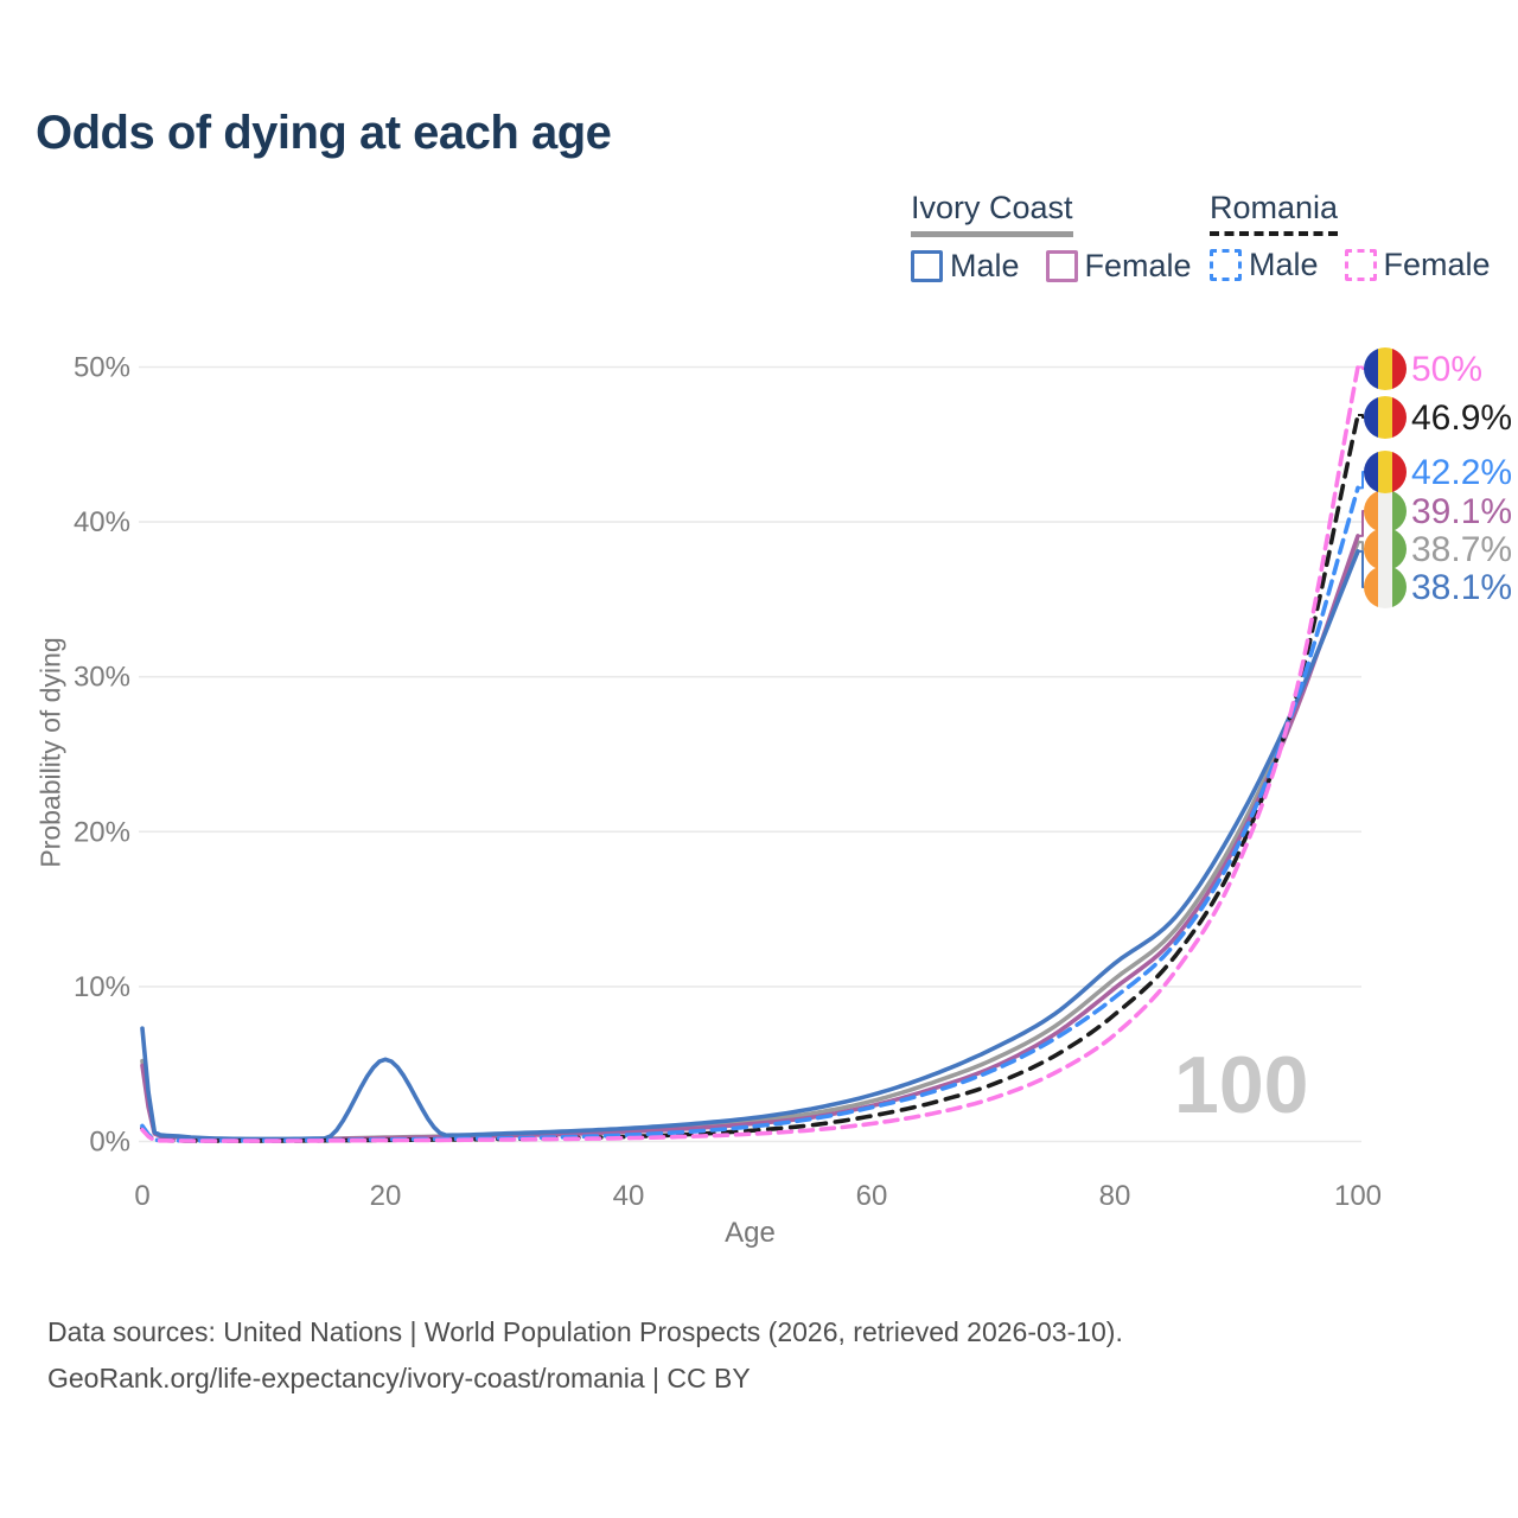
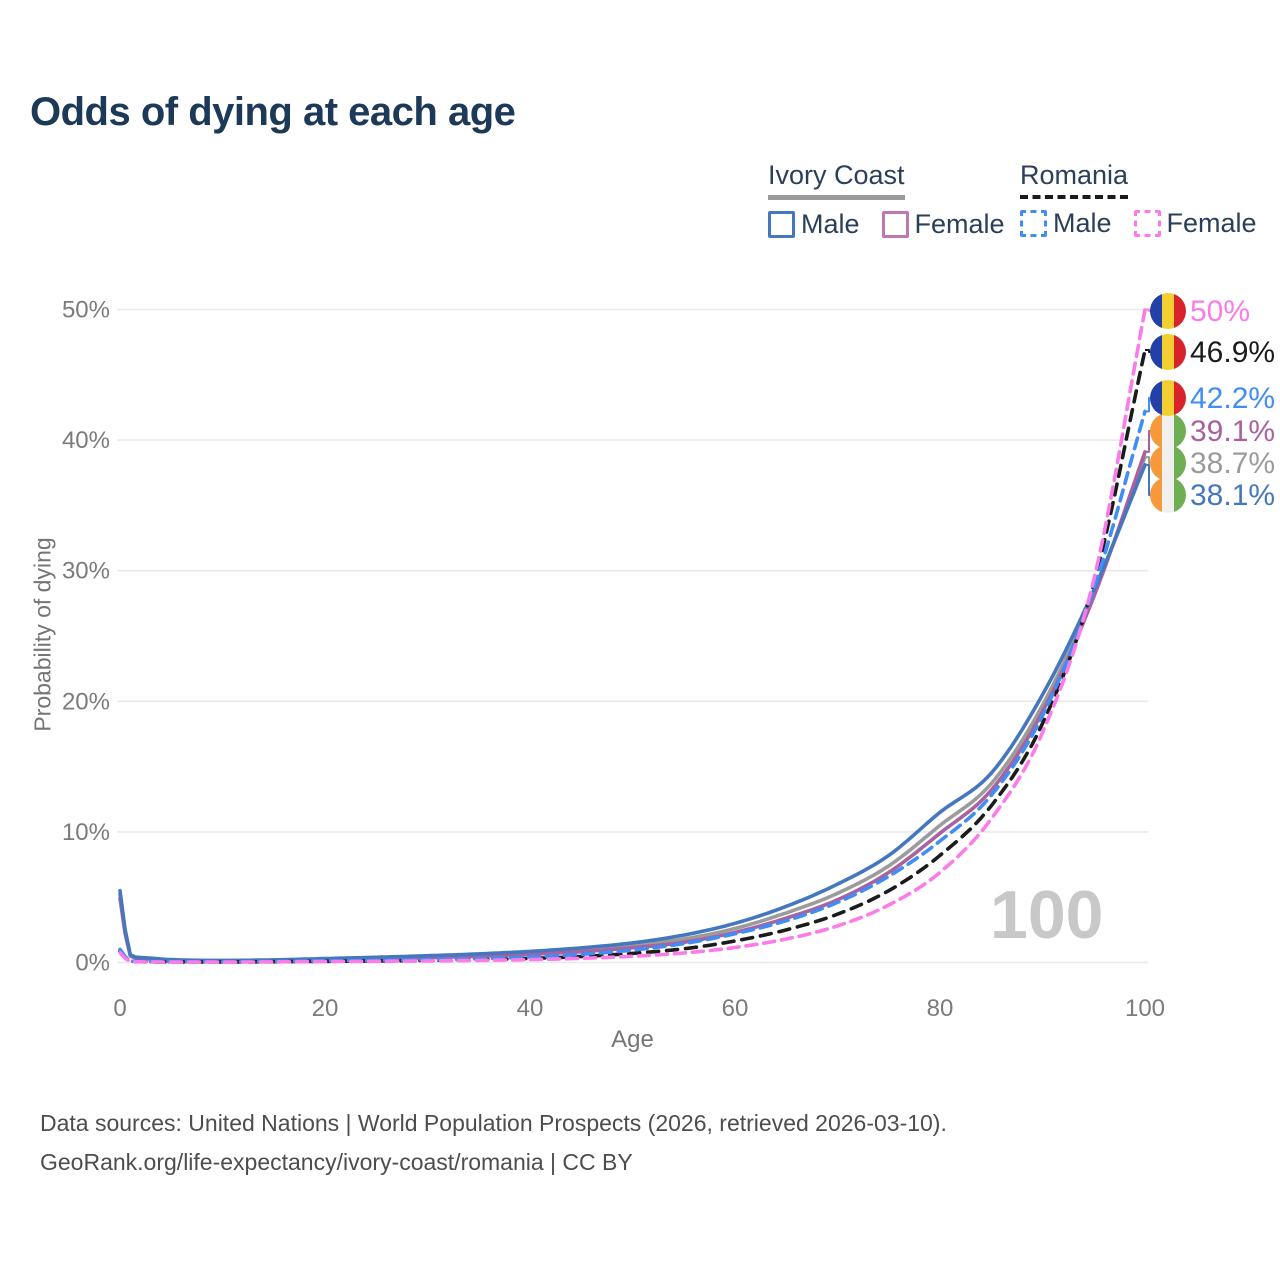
Ivory Coast Male/0: 7.3% -> 5.5%
Ivory Coast Male/20: 5.3% -> 0.3%
